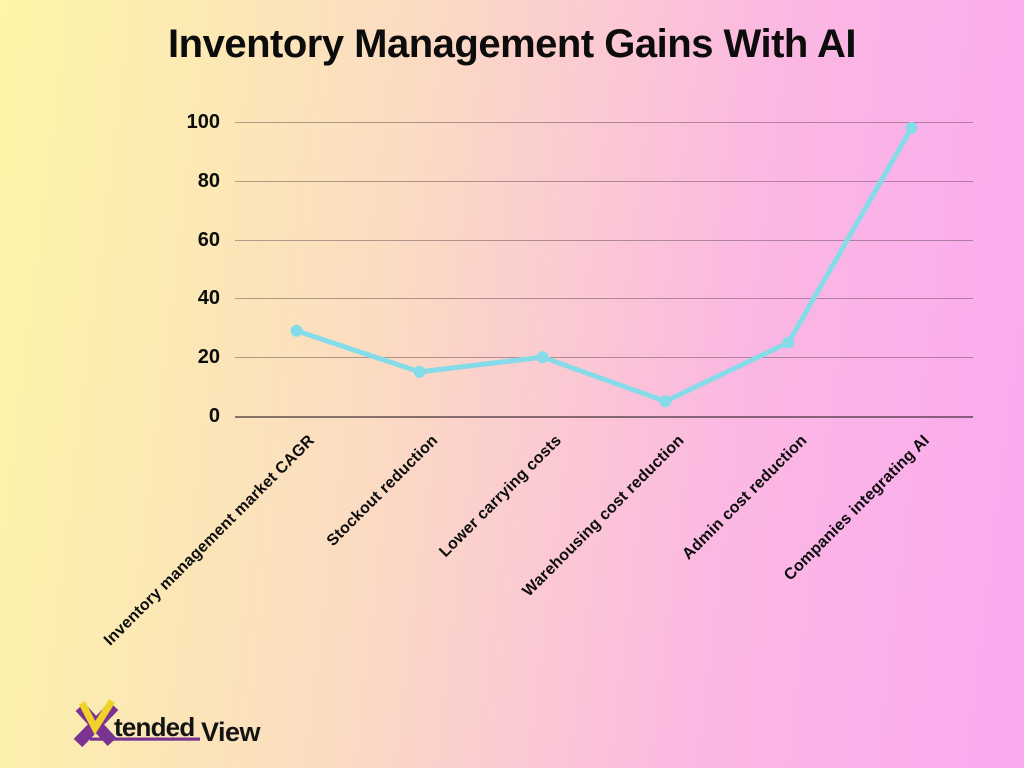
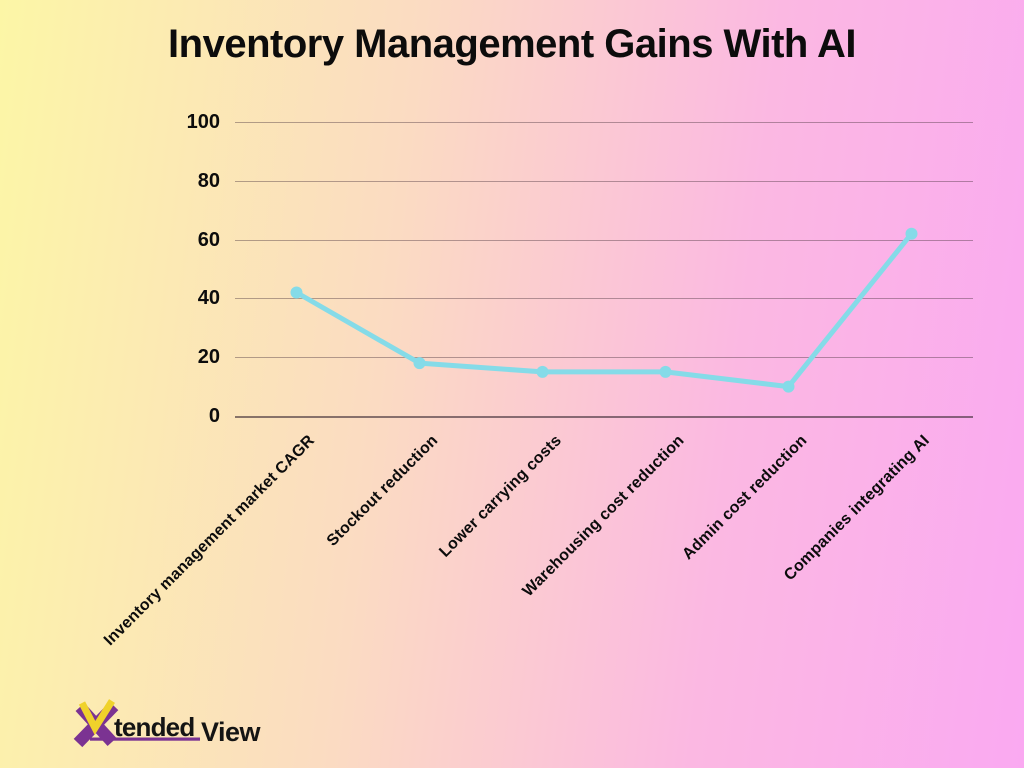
Inventory management market CAGR: 29 -> 42
Stockout reduction: 15 -> 18
Lower carrying costs: 20 -> 15
Warehousing cost reduction: 5 -> 15
Admin cost reduction: 25 -> 10
Companies integrating AI: 98 -> 62
